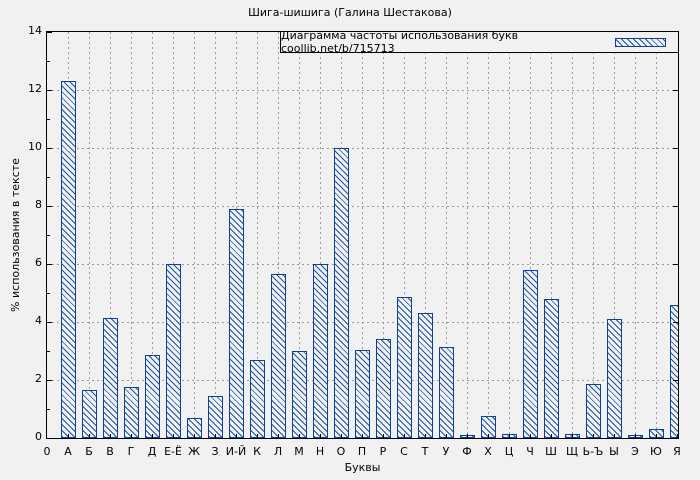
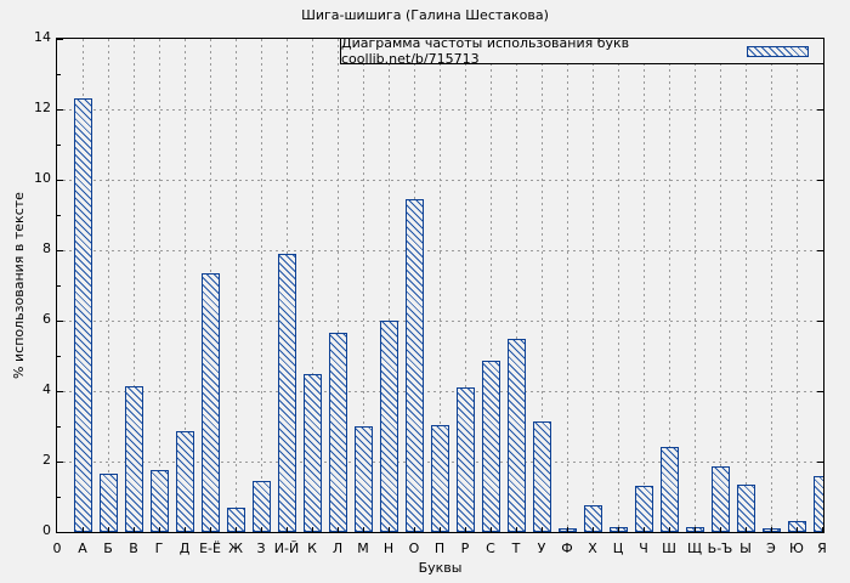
Е-Ё: 6.0 -> 7.3
К: 2.7 -> 4.5
О: 10.0 -> 9.4
Р: 3.4 -> 4.1
Т: 4.3 -> 5.5
Ч: 5.8 -> 1.3
Ш: 4.8 -> 2.4
Ы: 4.1 -> 1.4
Я: 4.6 -> 1.6
